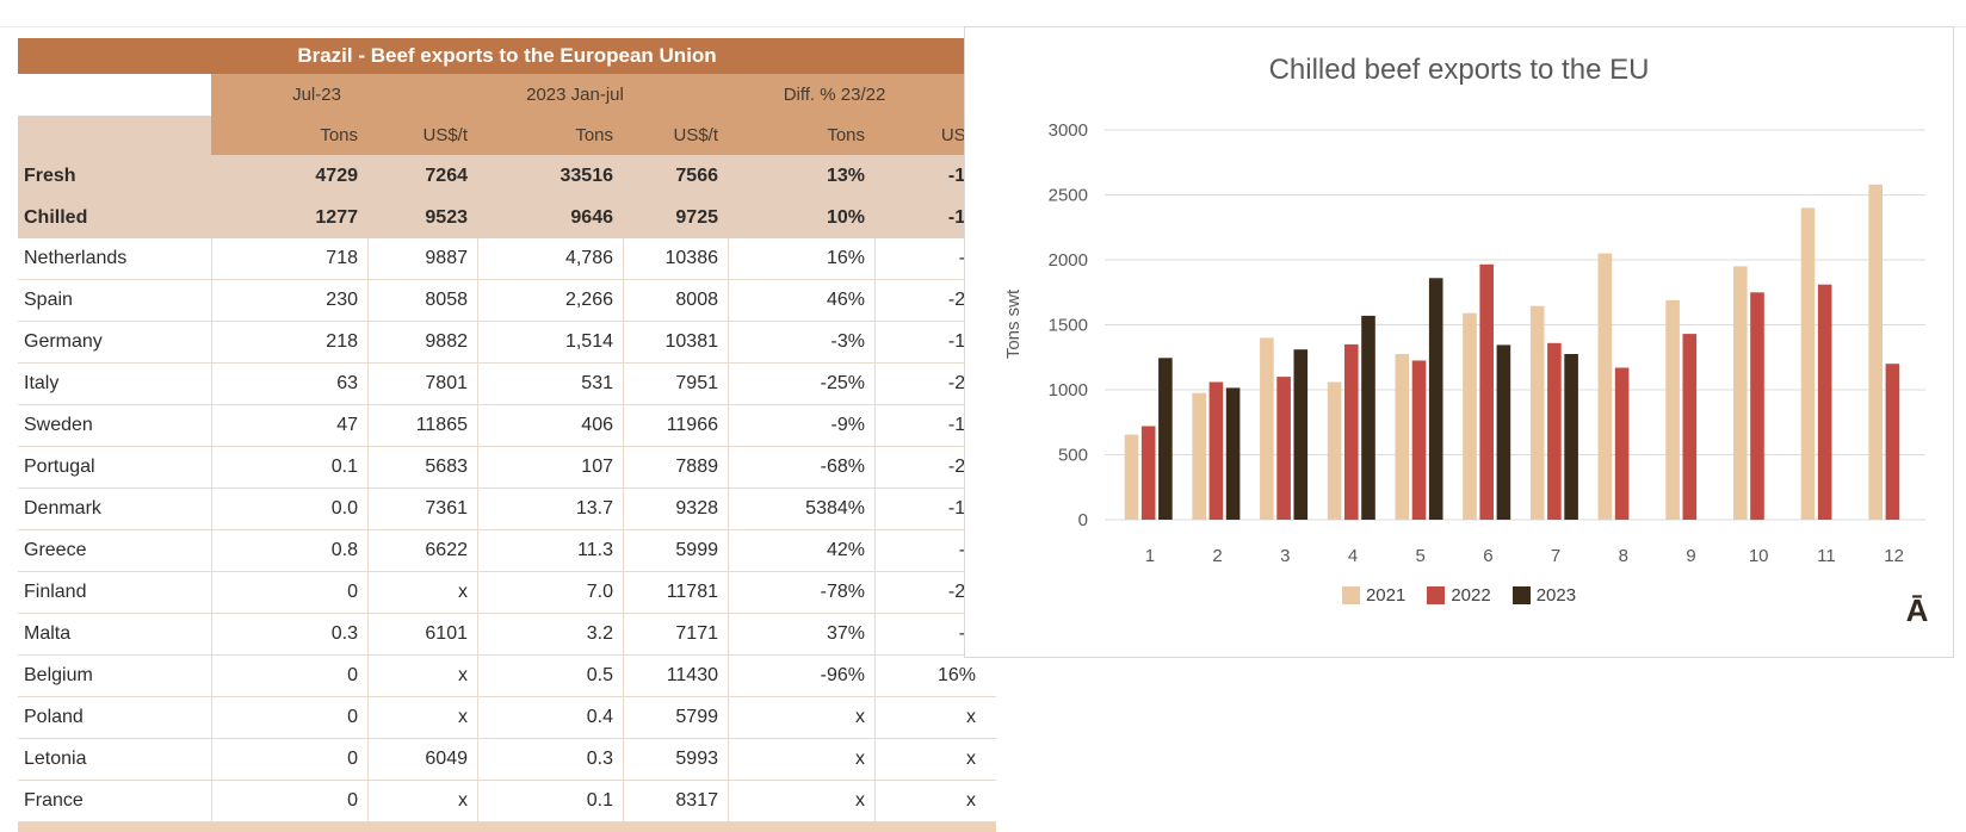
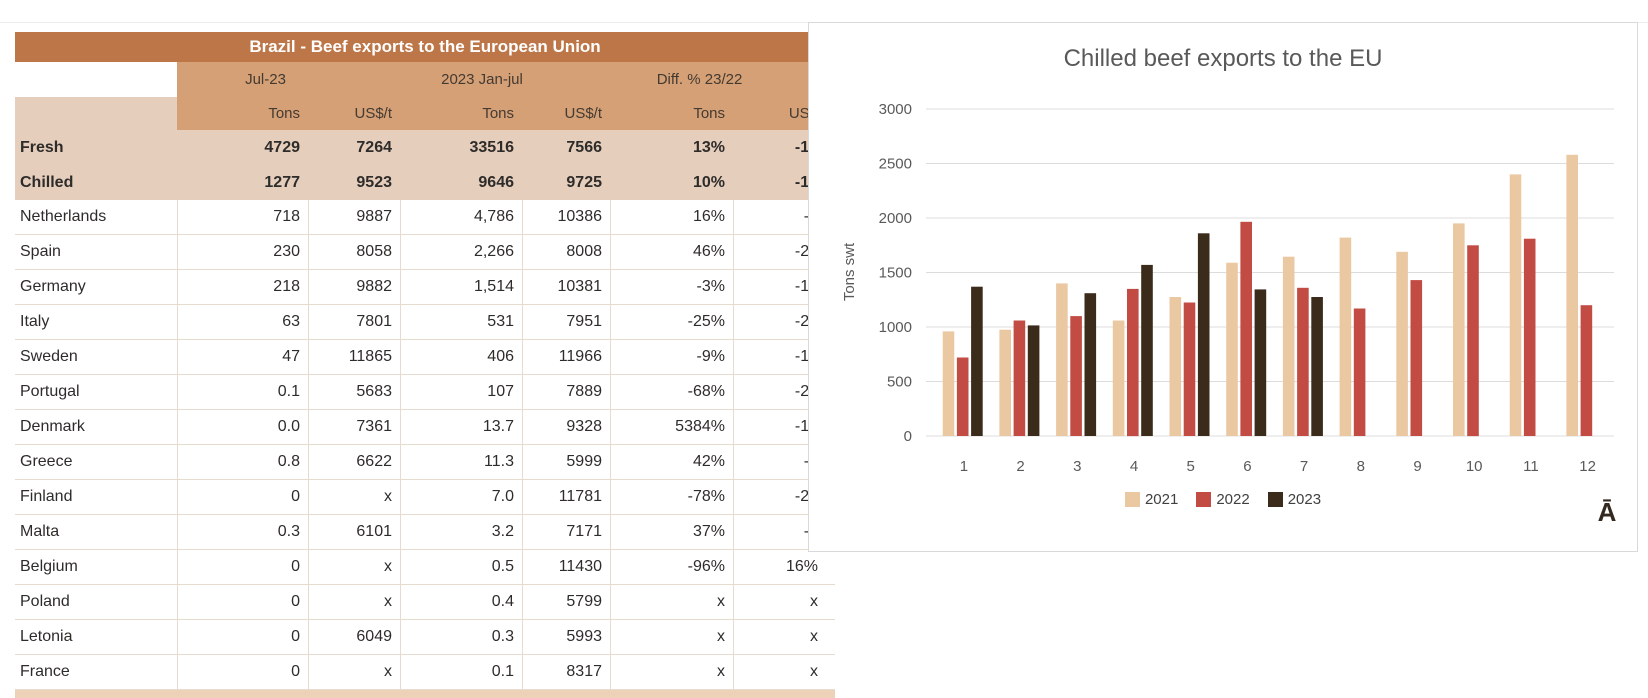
2021/1: 660 -> 960
2023/1: 1240 -> 1370
2021/8: 2050 -> 1820
